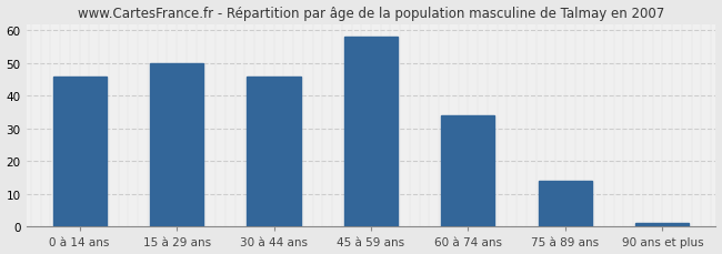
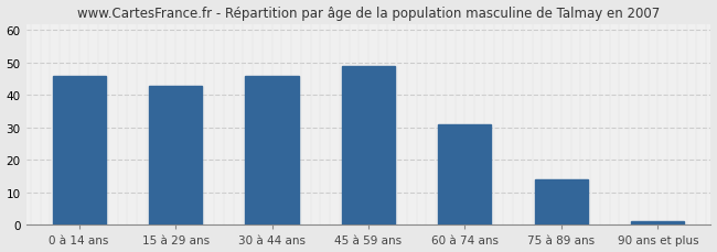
15 à 29 ans: 50 -> 43
45 à 59 ans: 58 -> 49
60 à 74 ans: 34 -> 31
